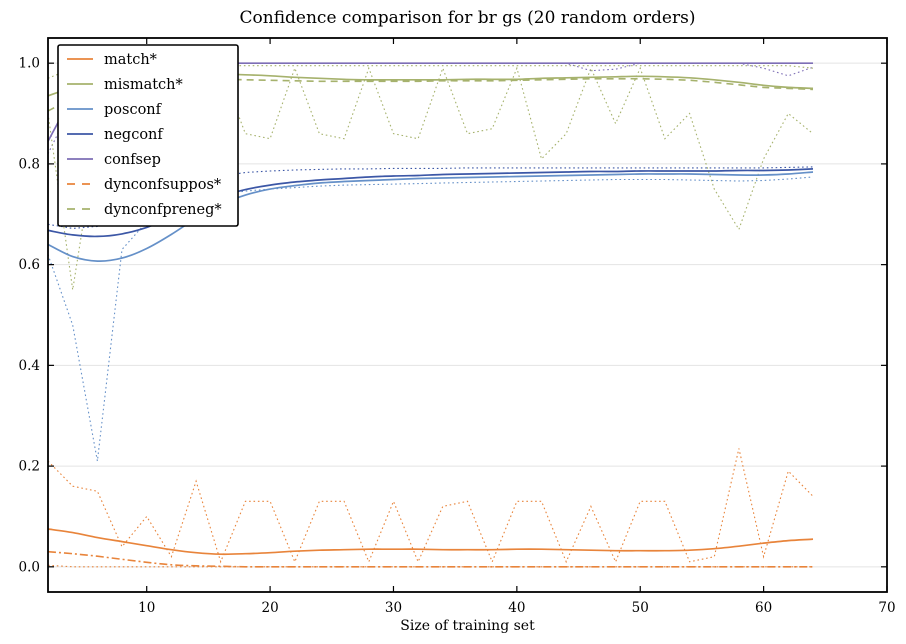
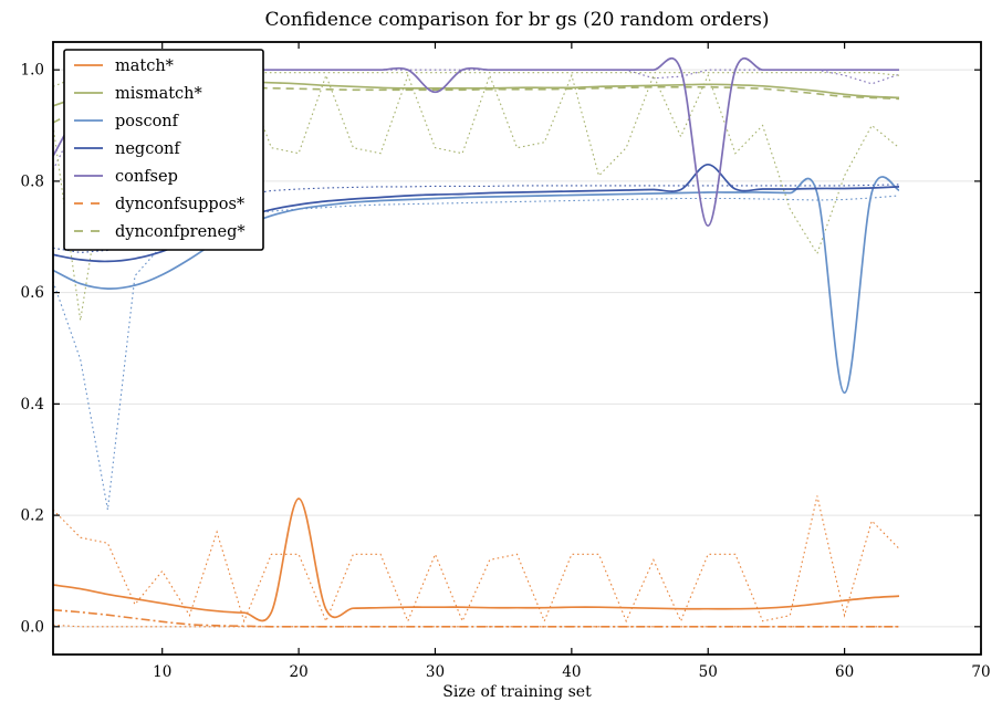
match*/20: 0.03 -> 0.23
confsep/30: 1.00 -> 0.96
negconf/50: 0.79 -> 0.83
confsep/50: 1.00 -> 0.72
posconf/60: 0.78 -> 0.42
